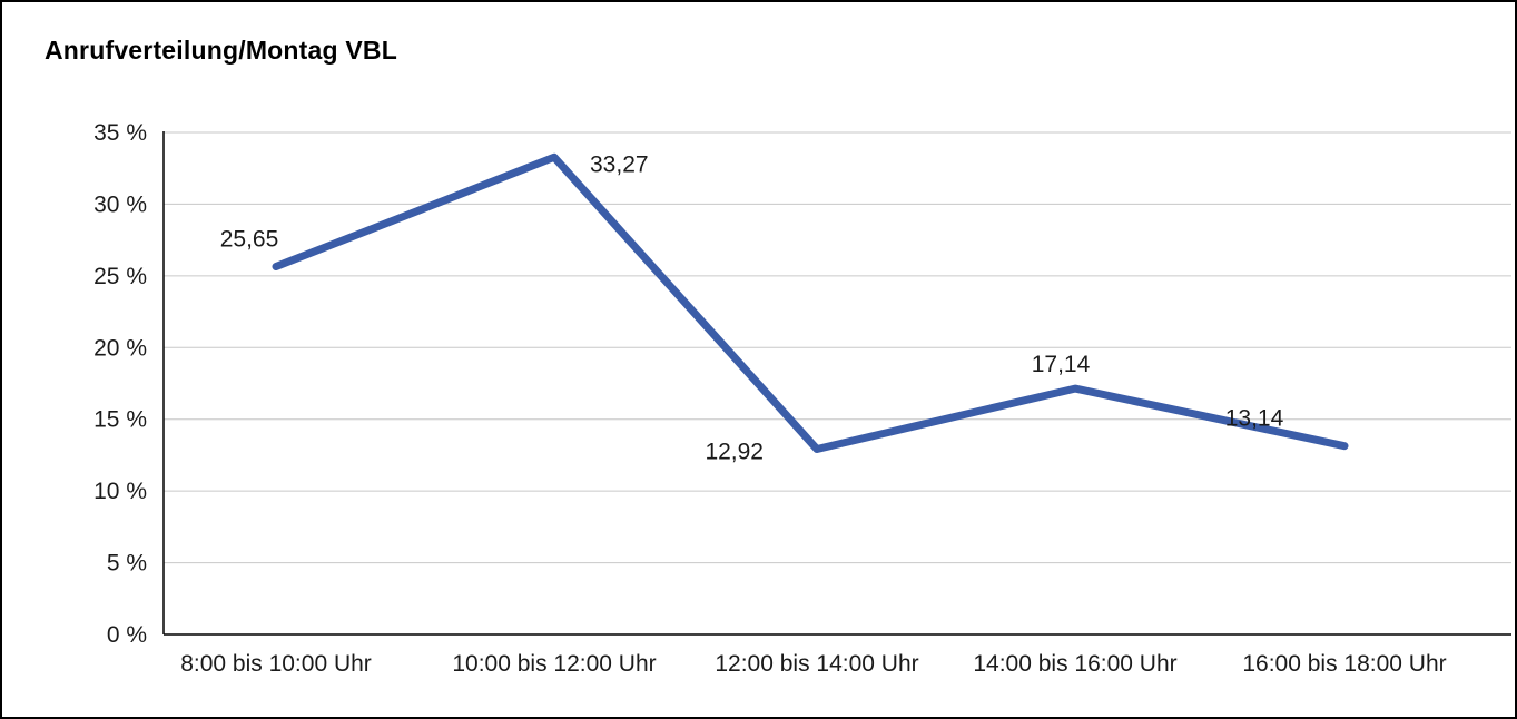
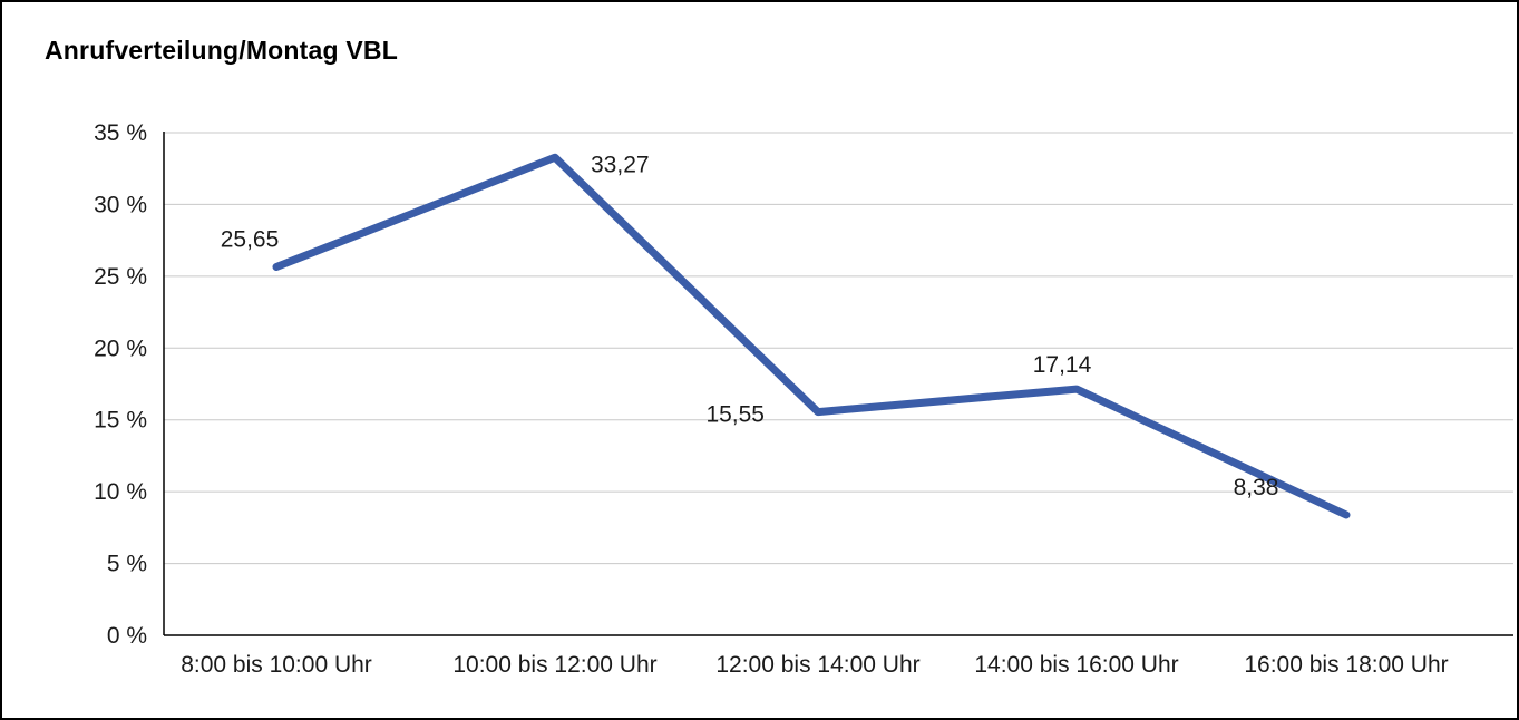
12:00 bis 14:00 Uhr: 12,92 -> 15,55
16:00 bis 18:00 Uhr: 13,14 -> 8,38
